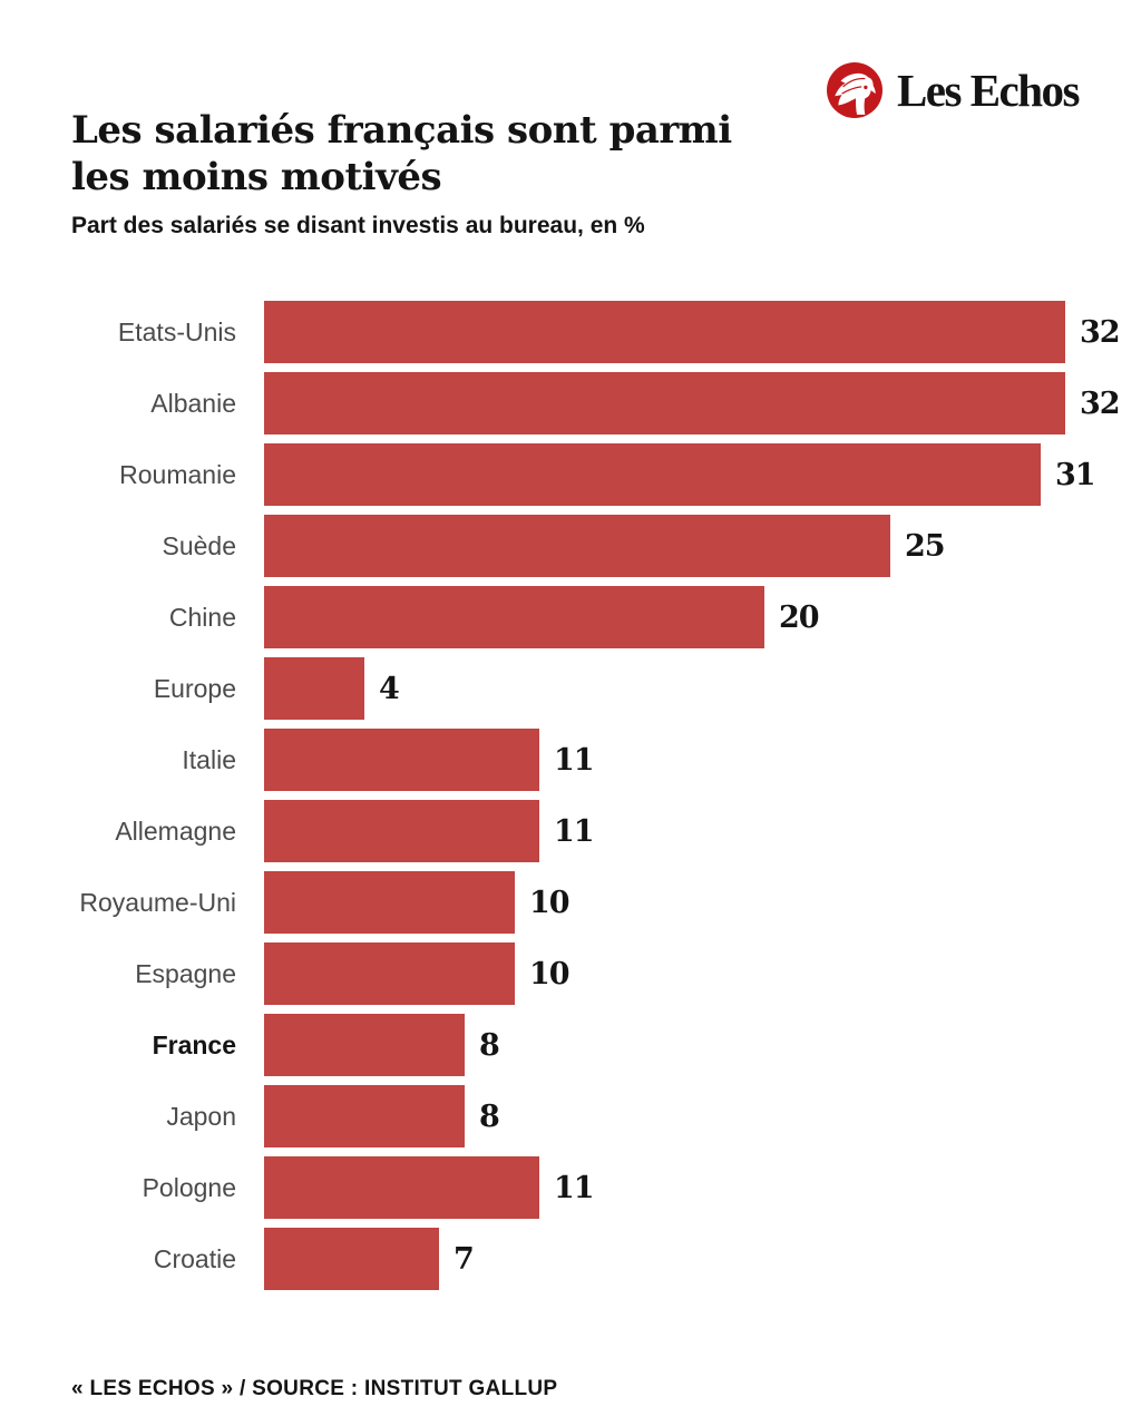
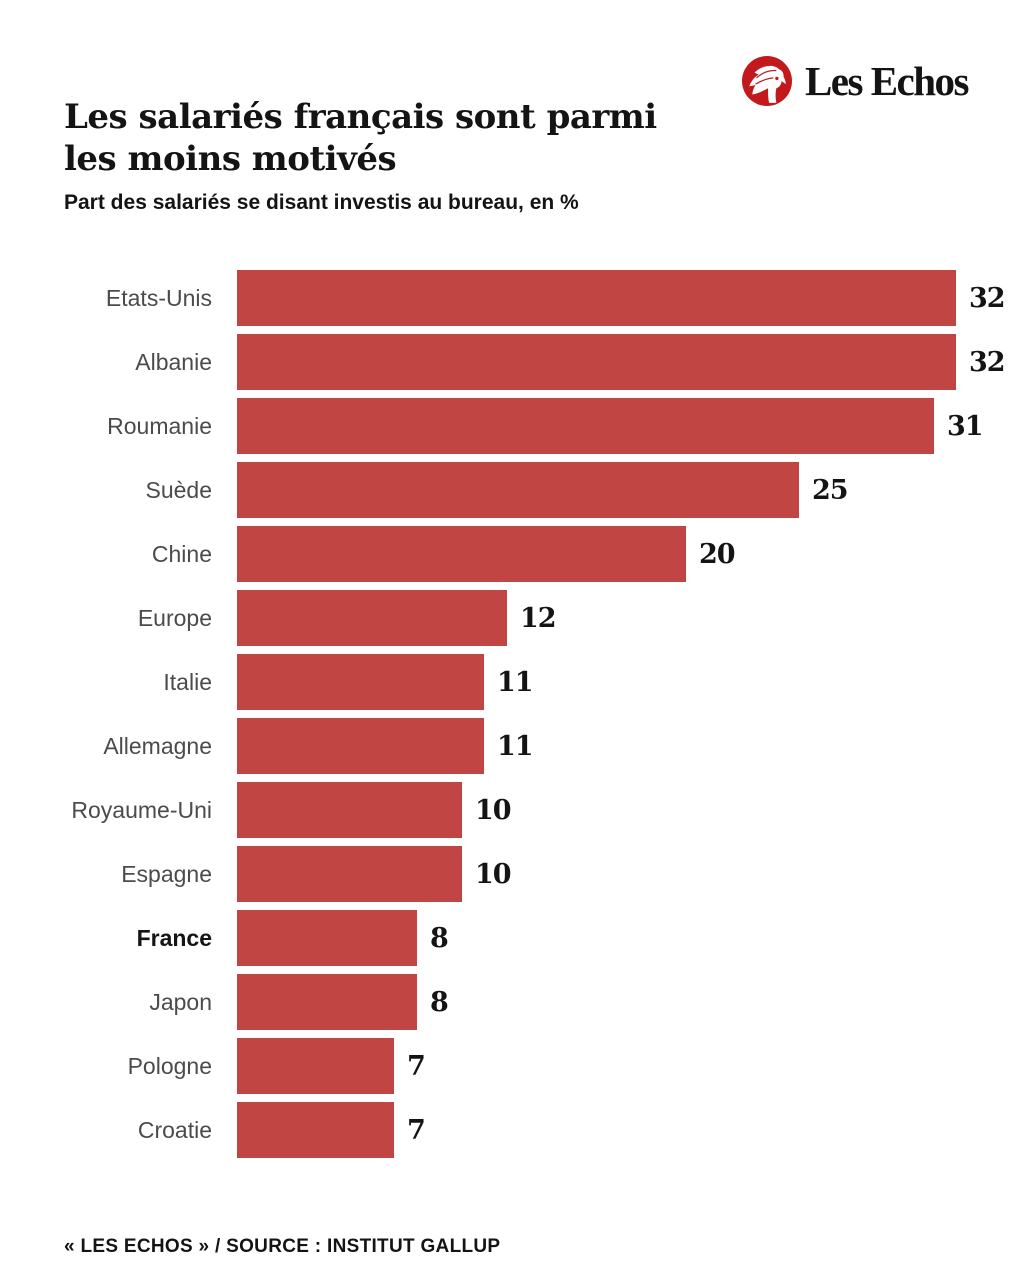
Europe: 4 -> 12
Pologne: 11 -> 7
